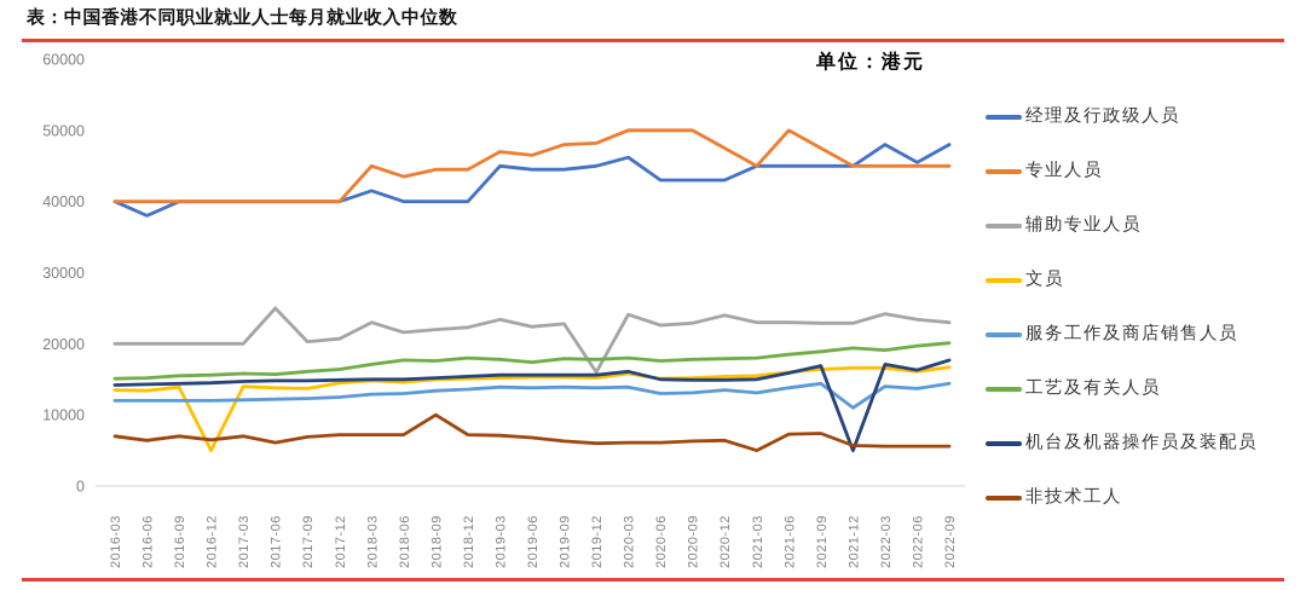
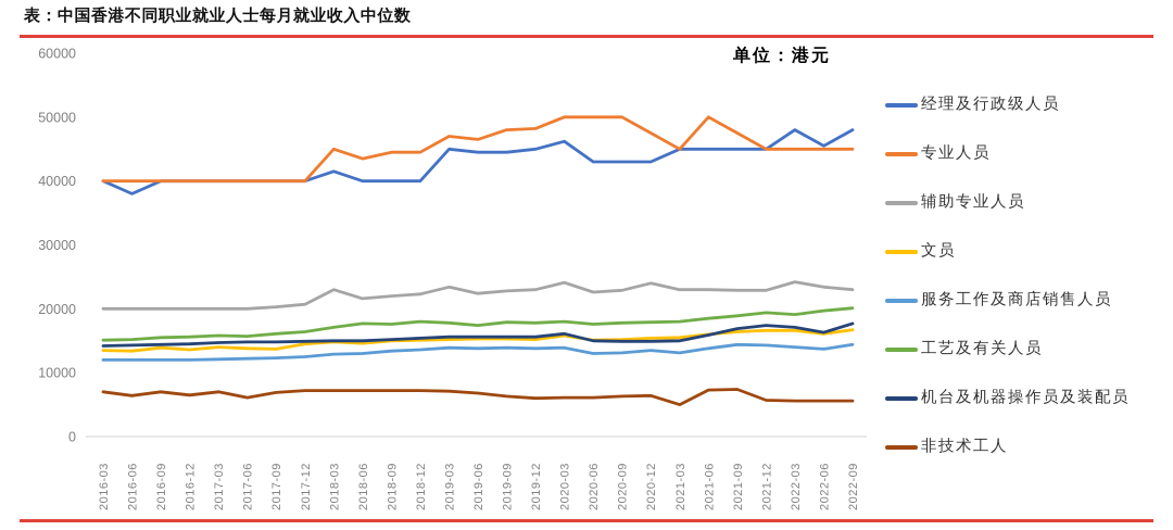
文员/2016-12: 5000 -> 14000
辅助专业人员/2017-06: 25000 -> 20000
非技术工人/2018-09: 10000 -> 7000
辅助专业人员/2019-12: 16000 -> 23000
服务工作及商店销售人员/2021-12: 11000 -> 14000
机台及机器操作员及装配员/2021-12: 5000 -> 17000
